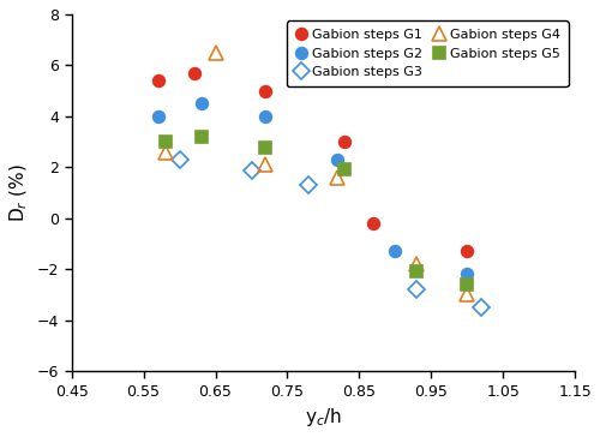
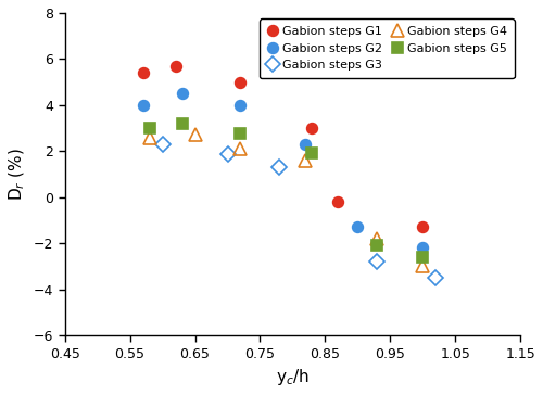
Gabion steps G4/0.65: 6.5 -> 2.7
